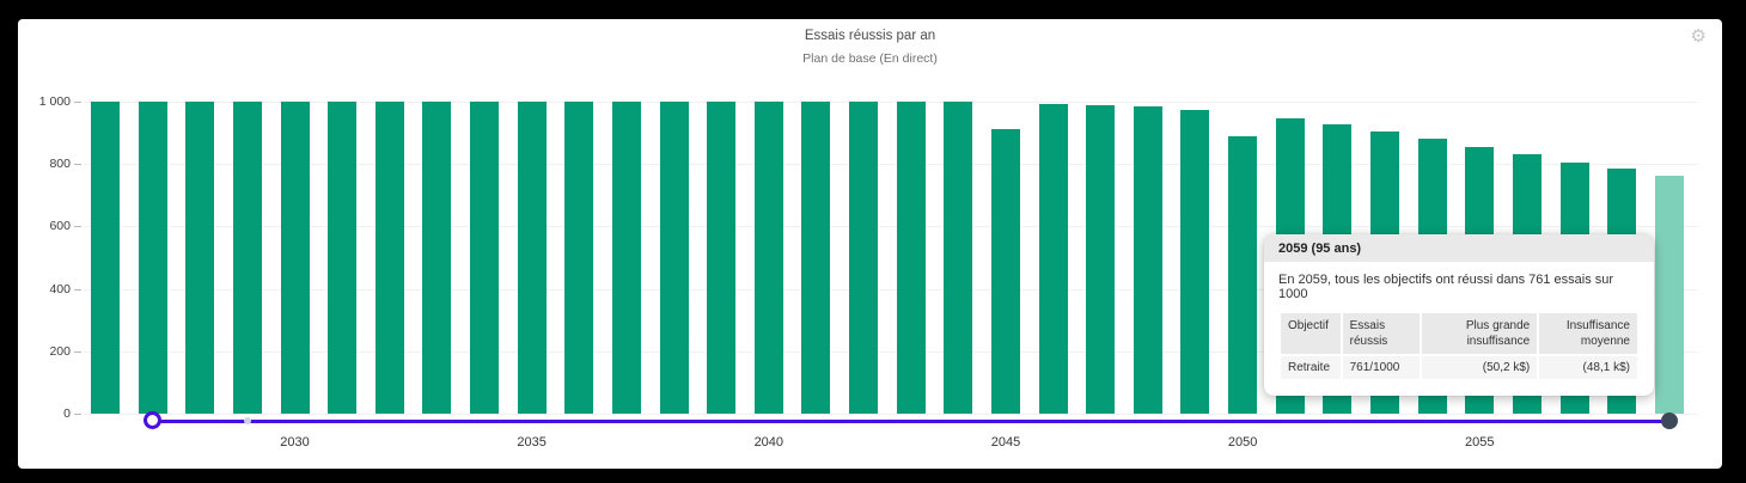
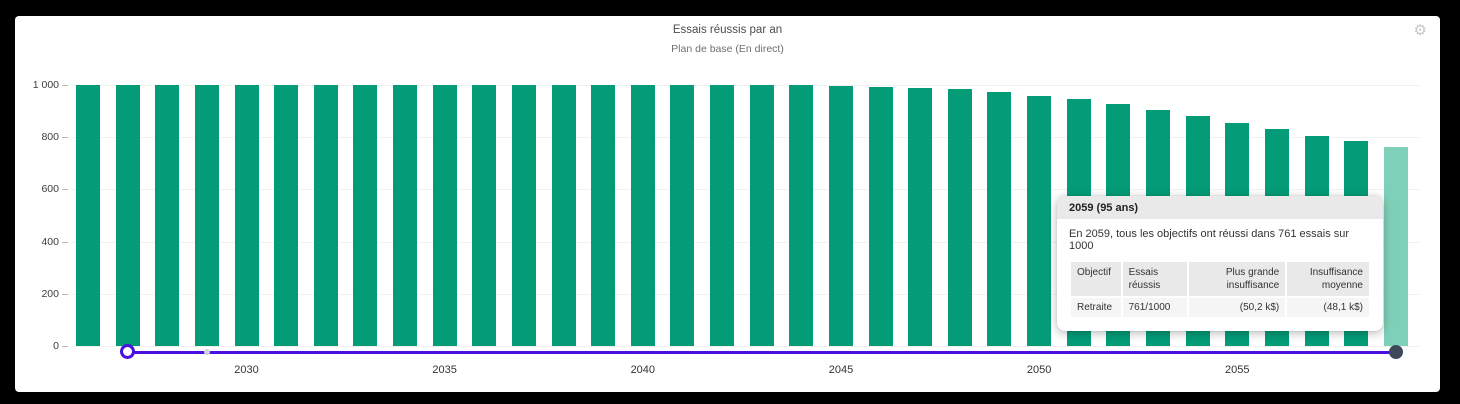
2045: 910 -> 1000
2050: 890 -> 960
